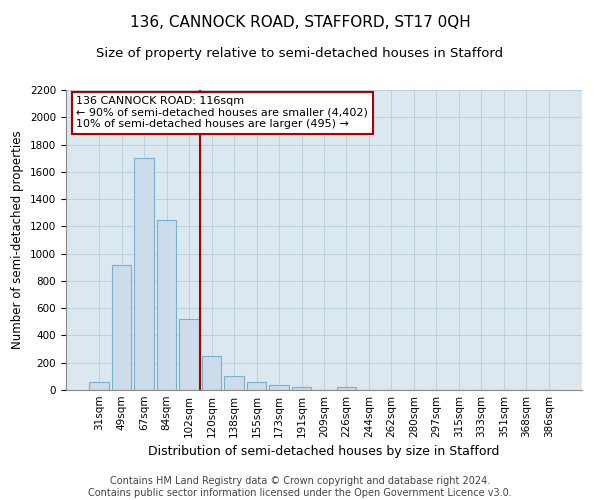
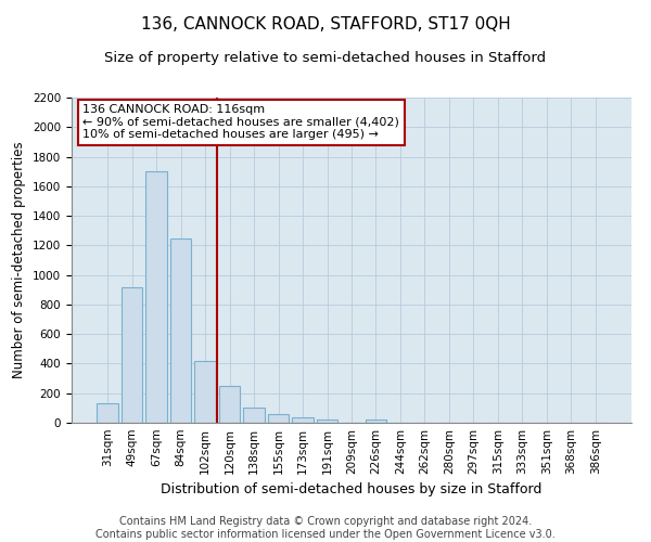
31sqm: 60 -> 130
102sqm: 520 -> 420
